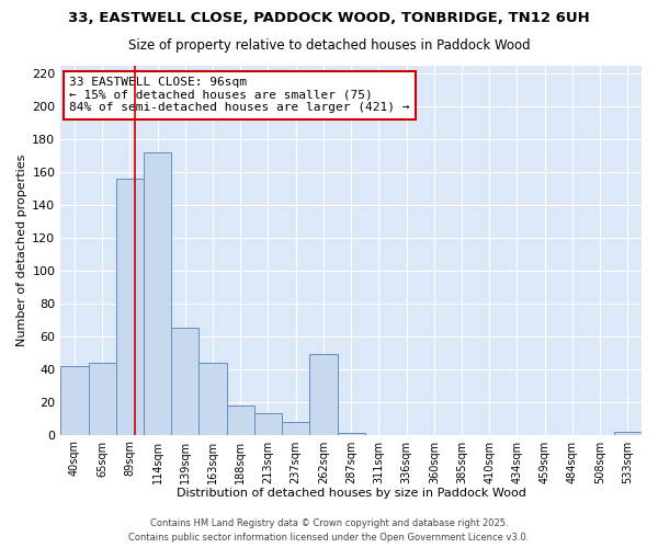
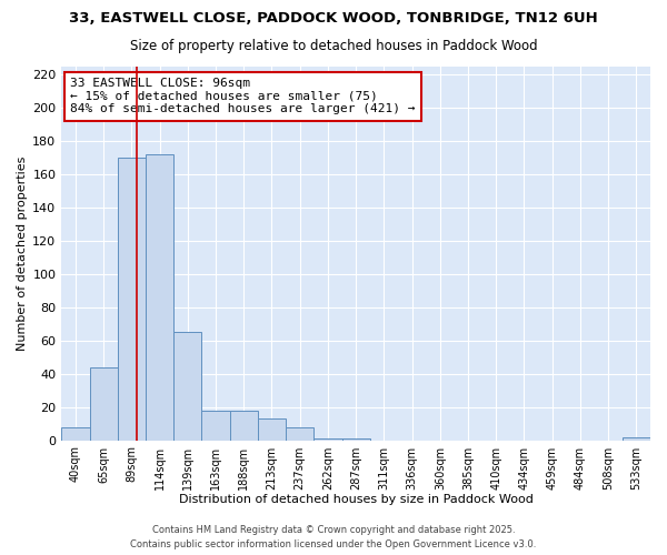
40sqm: 42 -> 8
89sqm: 156 -> 170
163sqm: 44 -> 18
262sqm: 49 -> 1
